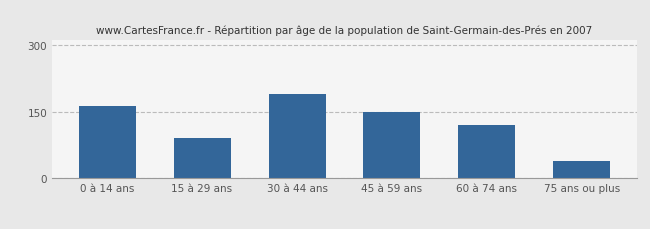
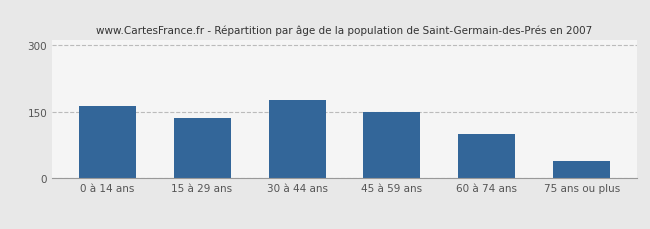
15 à 29 ans: 90 -> 135
30 à 44 ans: 190 -> 175
60 à 74 ans: 120 -> 100
